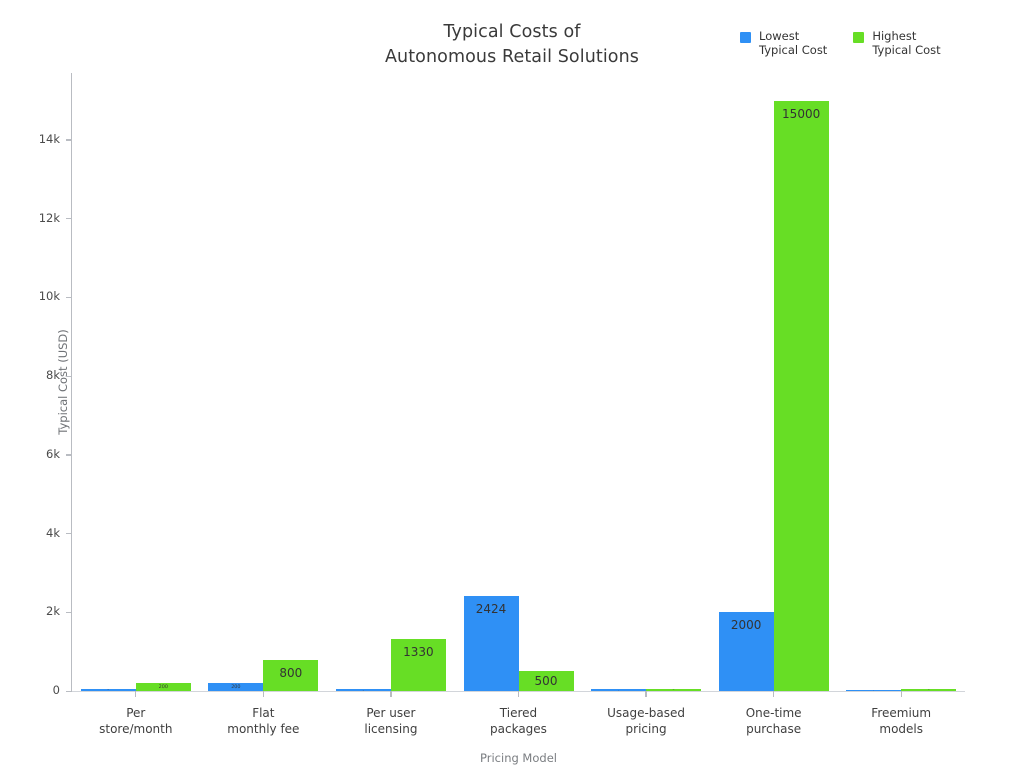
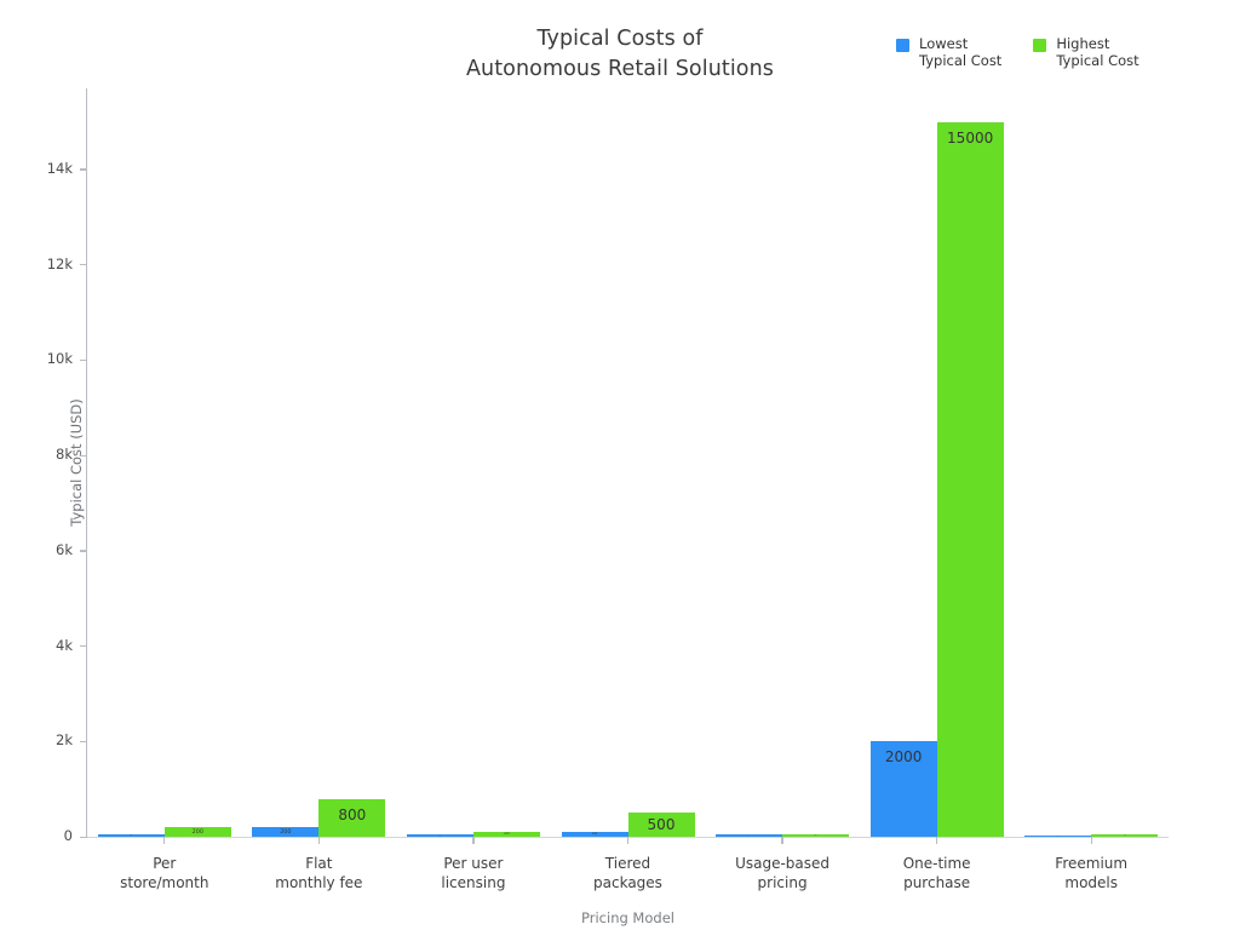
Highest Typical Cost/Per user licensing: 1330 -> 100
Lowest Typical Cost/Tiered packages: 2424 -> 100
